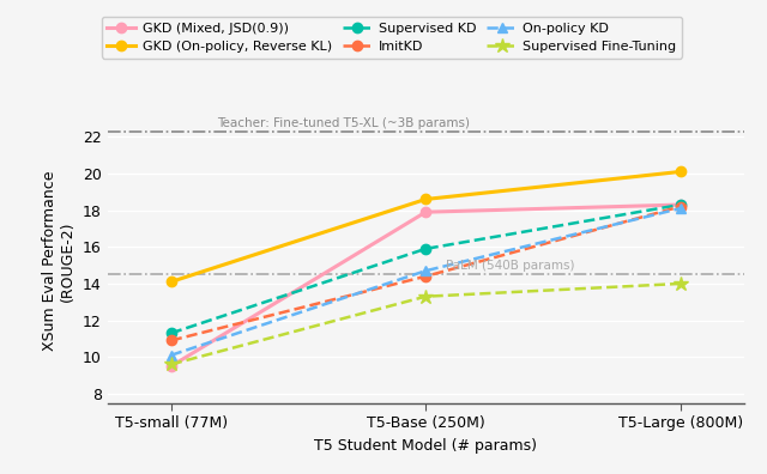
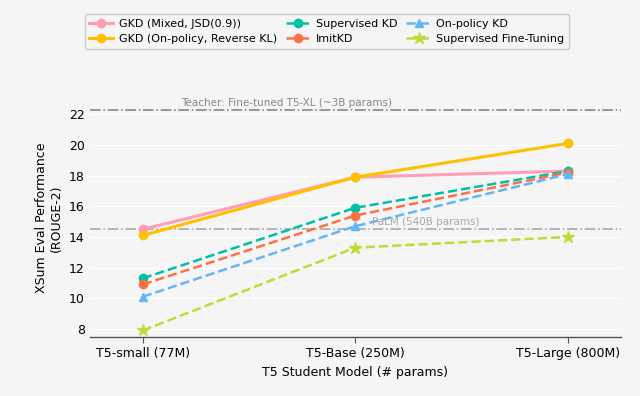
GKD (Mixed, JSD(0.9))/T5-small (77M): 9.5 -> 14.5
Supervised Fine-Tuning/T5-small (77M): 9.6 -> 7.9
GKD (On-policy, Reverse KL)/T5-Base (250M): 18.6 -> 17.9
ImitKD/T5-Base (250M): 14.4 -> 15.4
